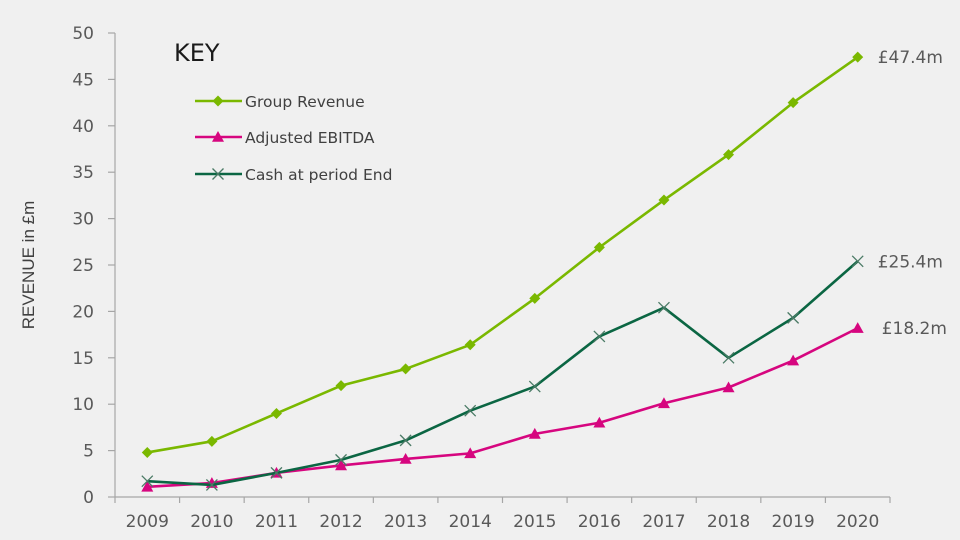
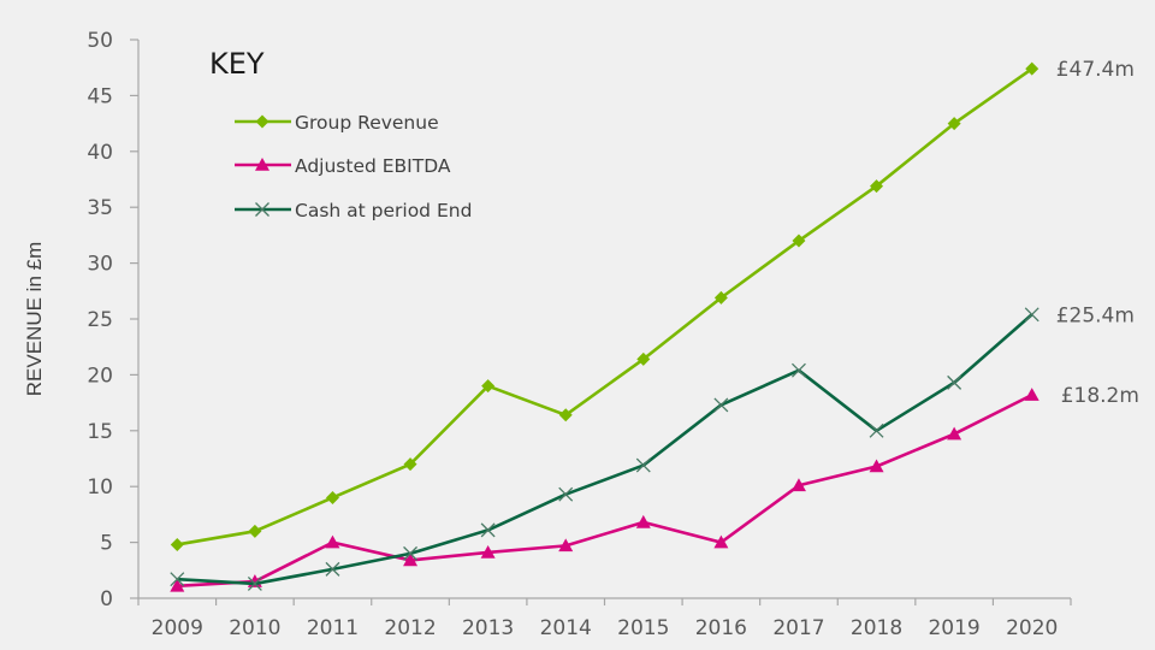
Adjusted EBITDA/2011: 3 -> 5
Group Revenue/2013: 14 -> 19
Adjusted EBITDA/2016: 8 -> 5
